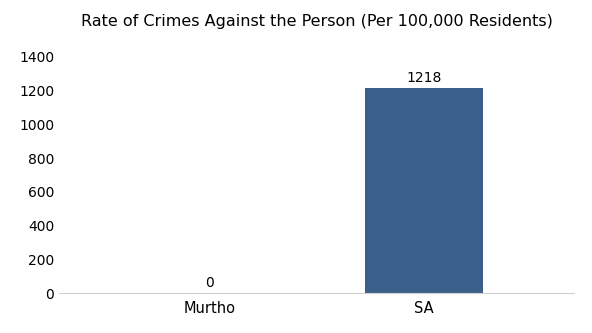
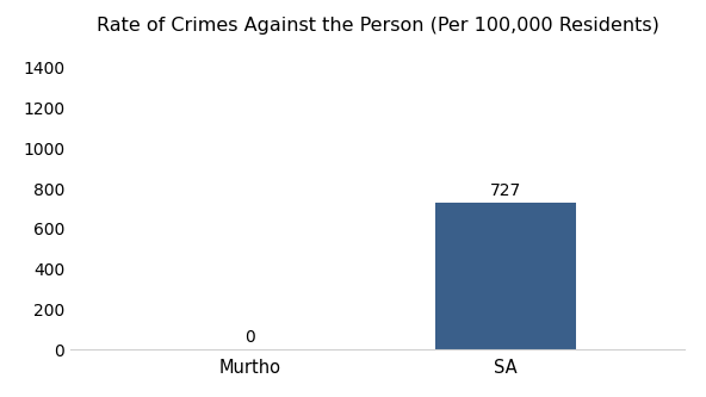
SA: 1218 -> 727
